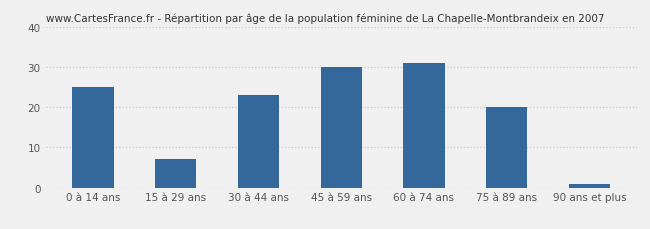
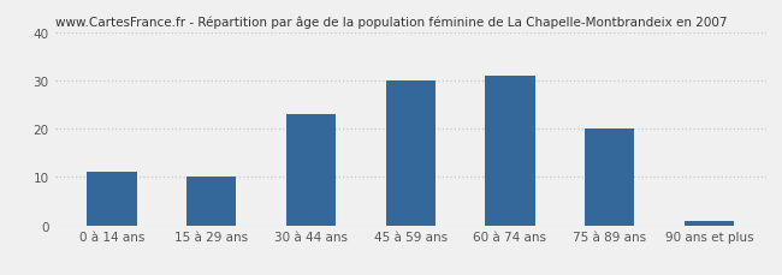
0 à 14 ans: 25 -> 11
15 à 29 ans: 7 -> 10
